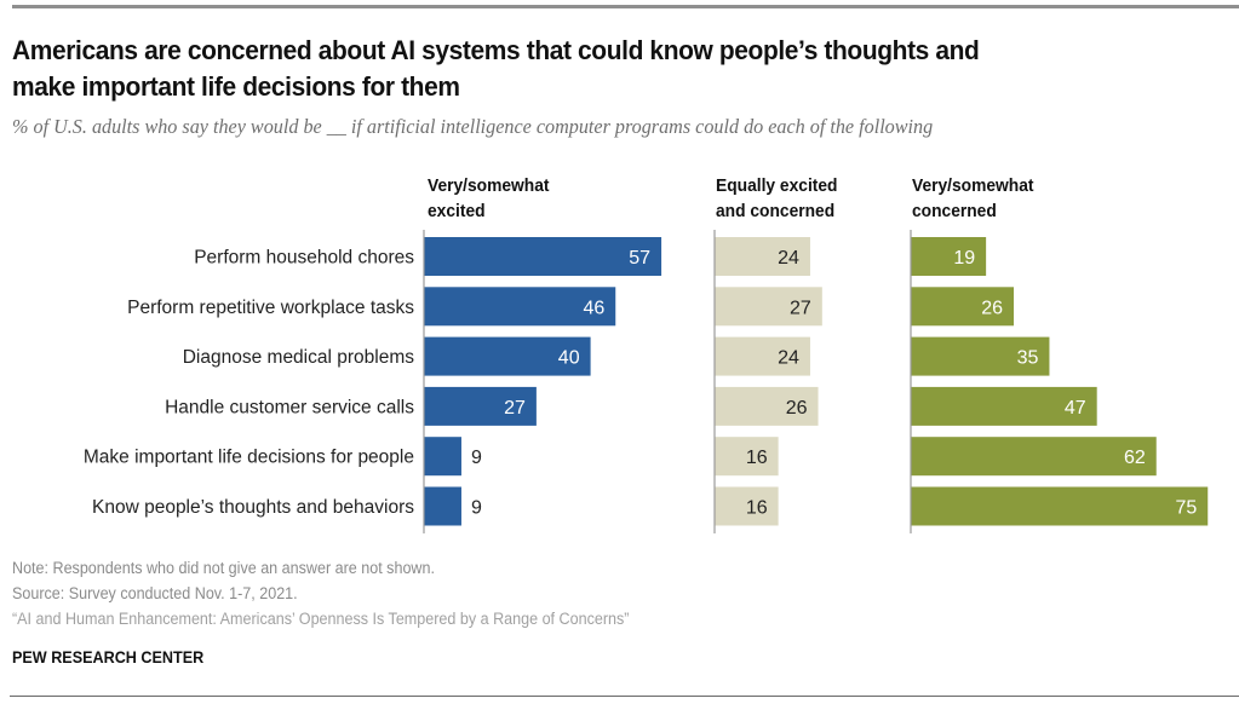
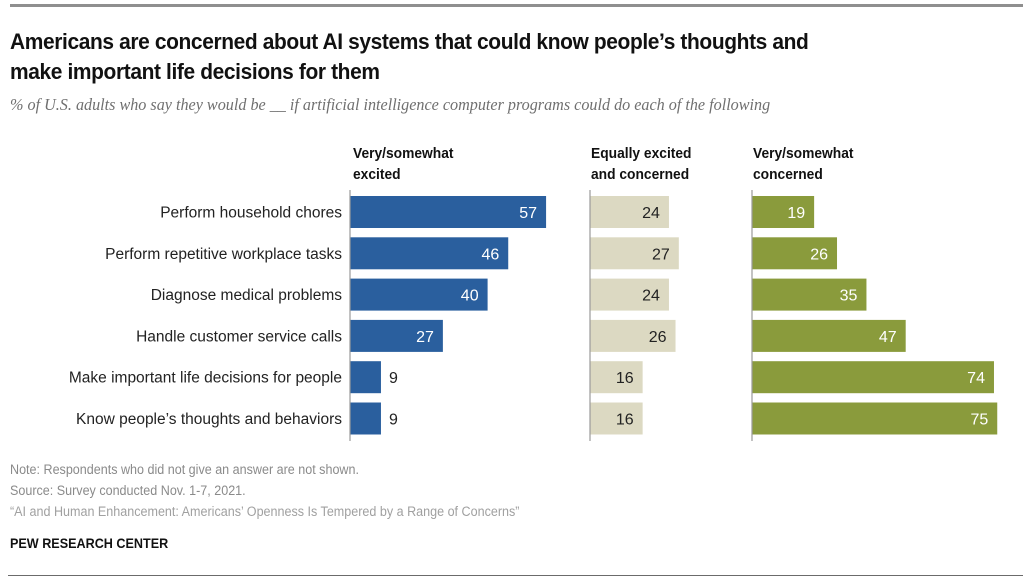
Very/somewhat concerned/Make important life decisions for people: 62 -> 74
